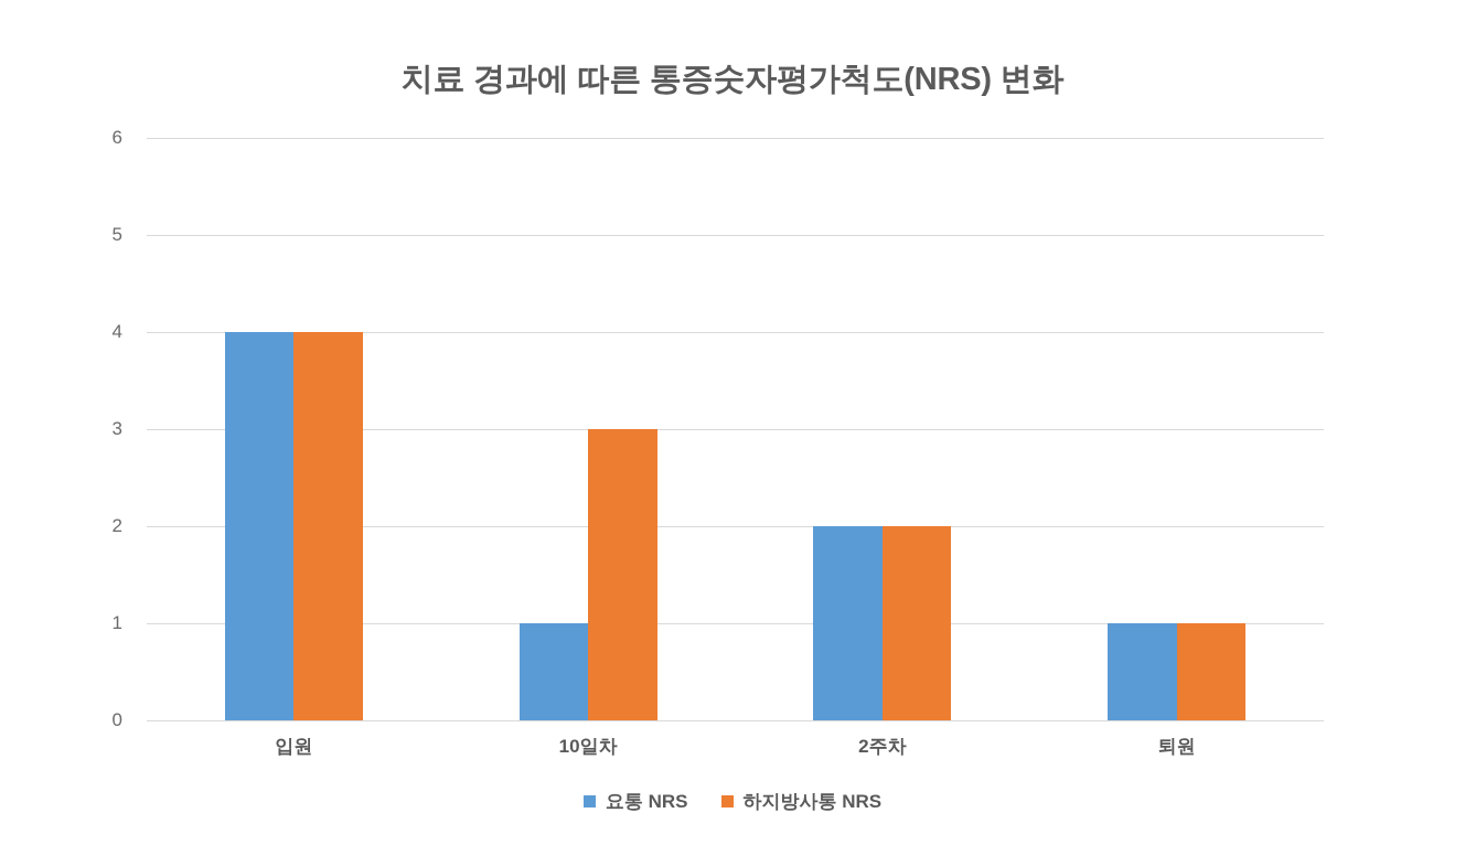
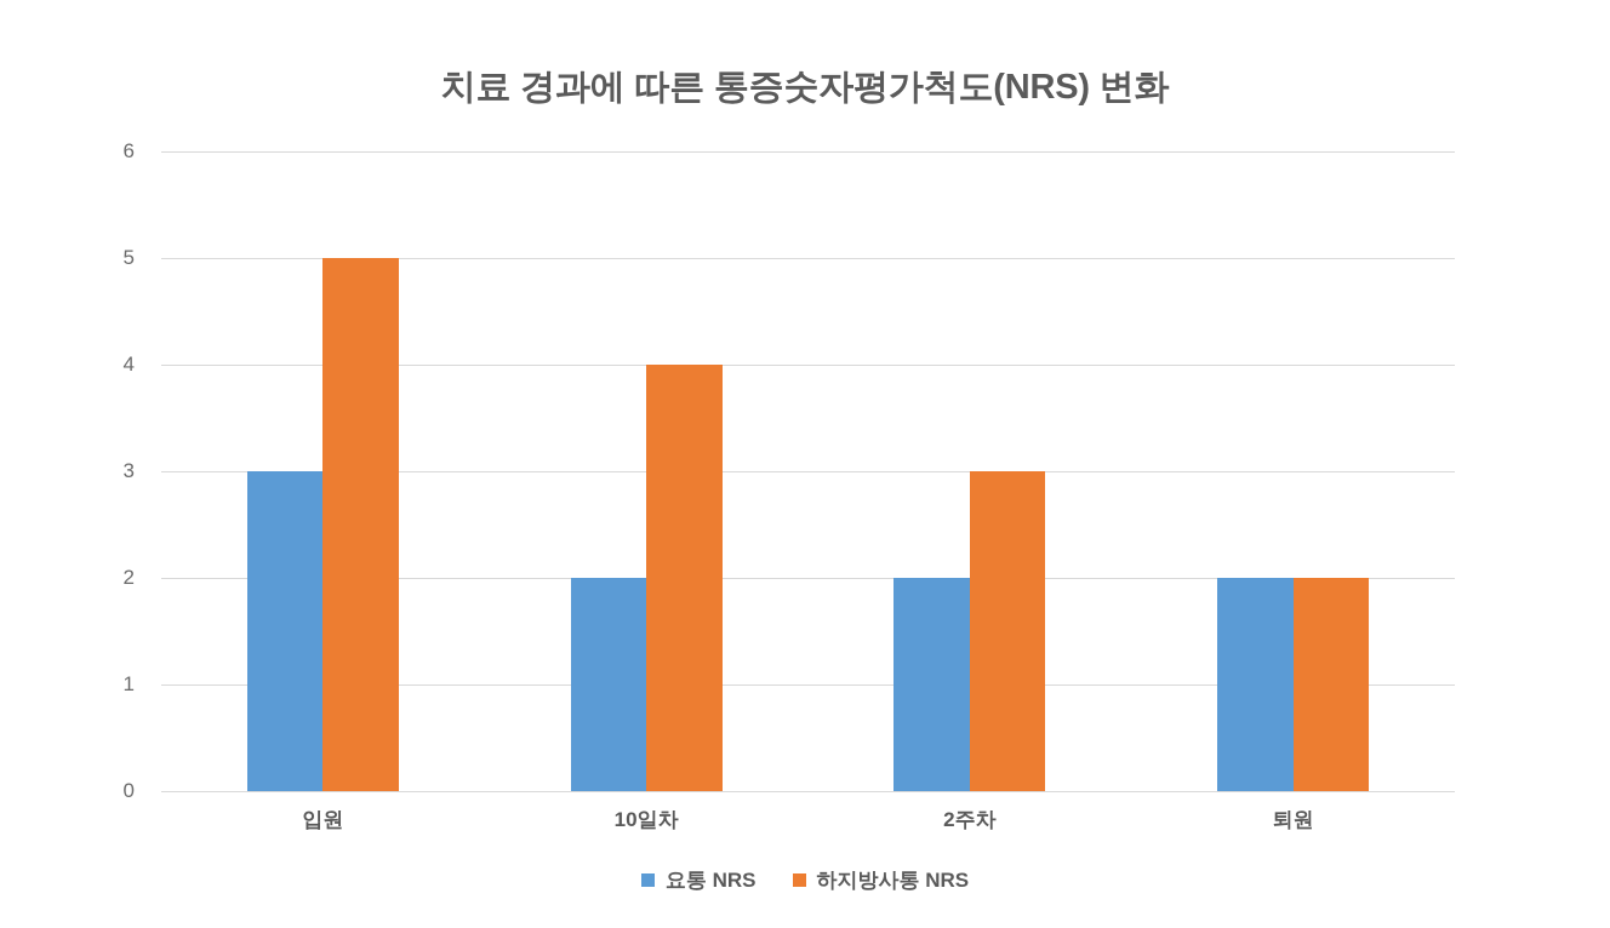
요통 NRS/입원: 4 -> 3
하지방사통 NRS/입원: 4 -> 5
요통 NRS/10일차: 1 -> 2
하지방사통 NRS/10일차: 3 -> 4
하지방사통 NRS/2주차: 2 -> 3
요통 NRS/퇴원: 1 -> 2
하지방사통 NRS/퇴원: 1 -> 2
